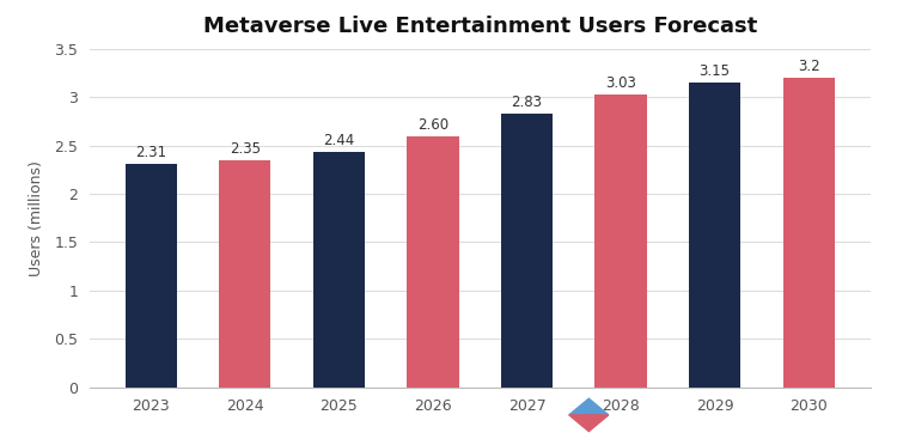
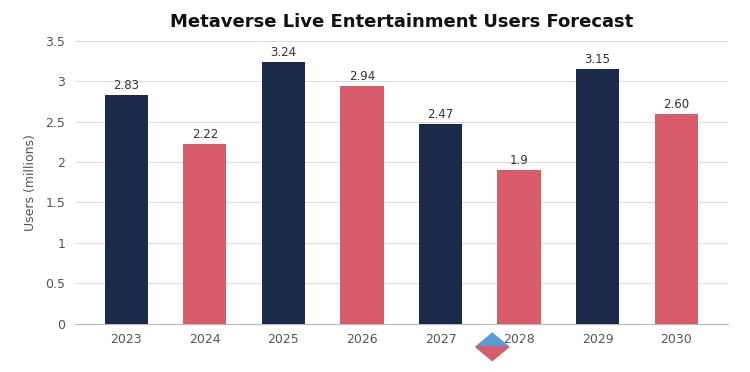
2023: 2.31 -> 2.83
2024: 2.35 -> 2.22
2025: 2.44 -> 3.24
2026: 2.60 -> 2.94
2027: 2.83 -> 2.47
2028: 3.03 -> 1.9
2030: 3.2 -> 2.60
